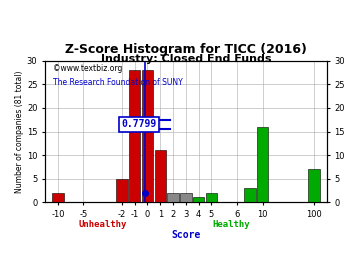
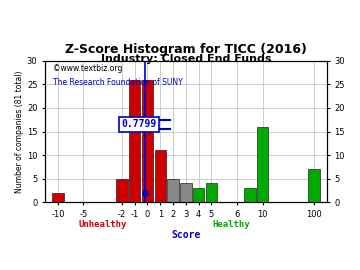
-1: 28 -> 26
0: 28 -> 26
2: 2 -> 5
3: 2 -> 4
4: 1 -> 3
5: 2 -> 4
